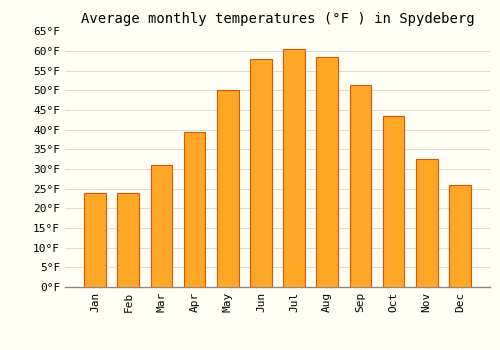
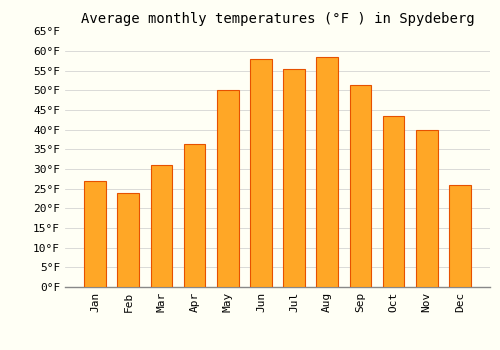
Jan: 24.0°F -> 27.0°F
Apr: 39.5°F -> 36.5°F
Jul: 60.5°F -> 55.5°F
Nov: 32.5°F -> 40.0°F
